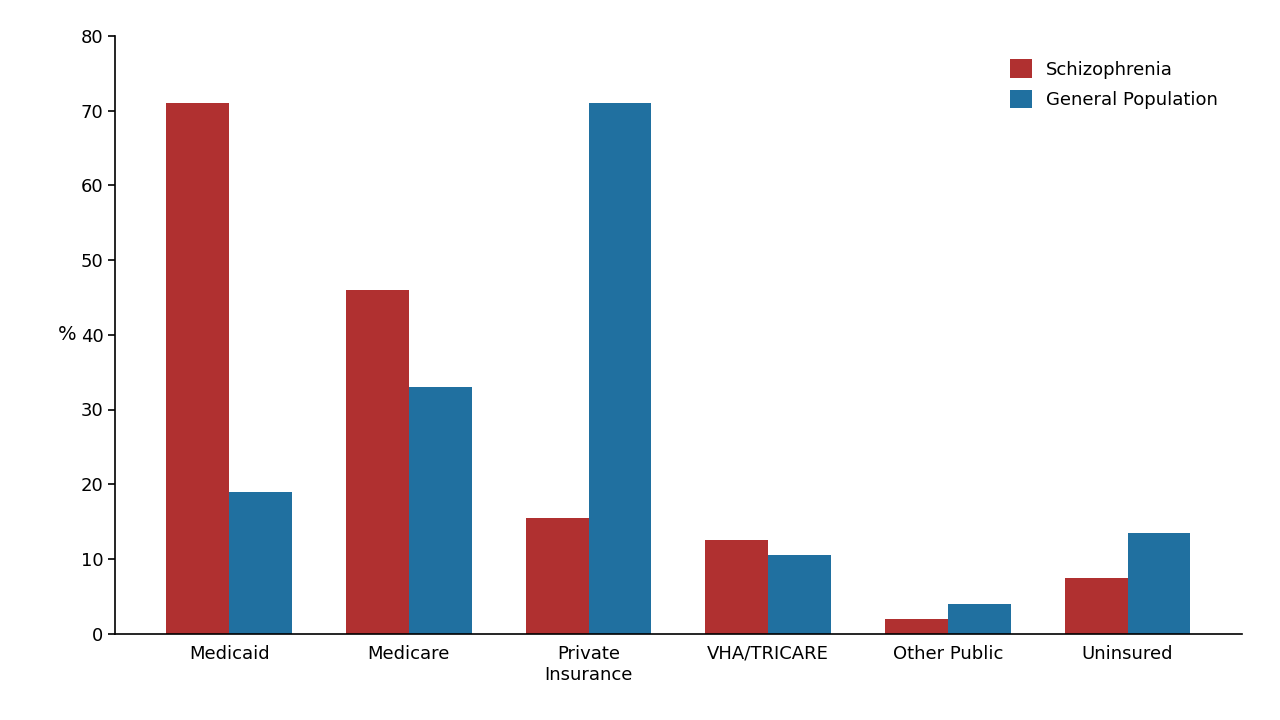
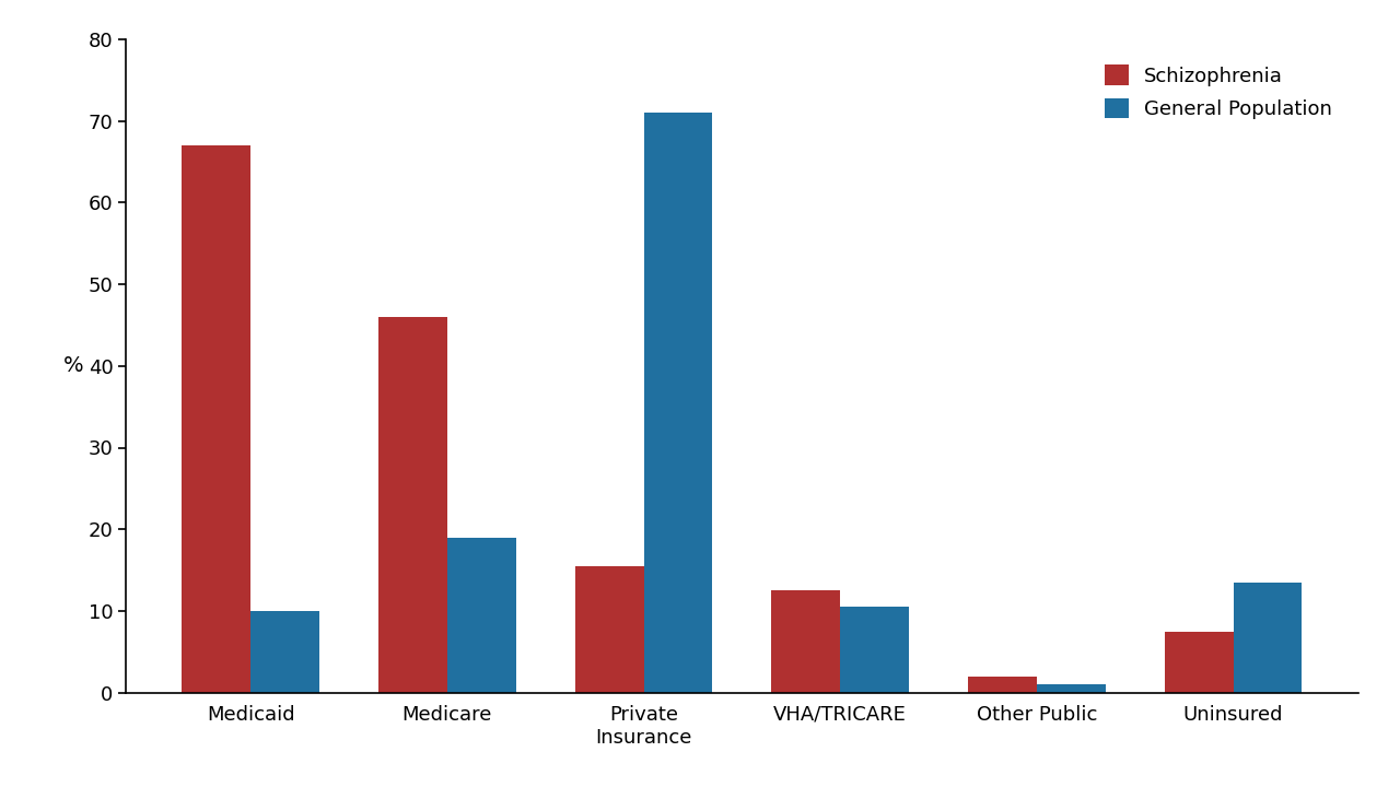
Schizophrenia/Medicaid: 71.0 -> 67.0
General Population/Medicaid: 19.0 -> 10.0
General Population/Medicare: 33.0 -> 19.0
General Population/Other Public: 4.0 -> 1.0
